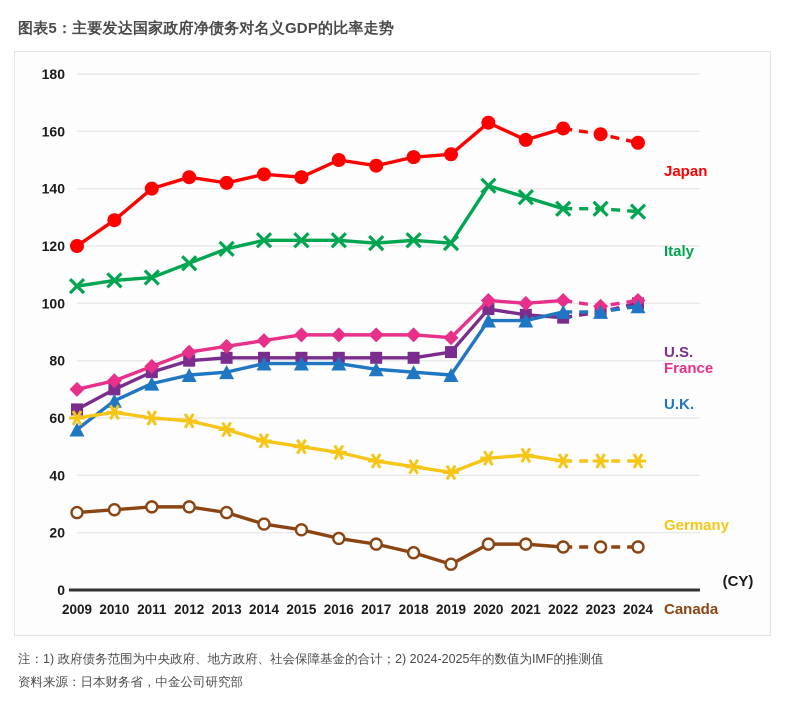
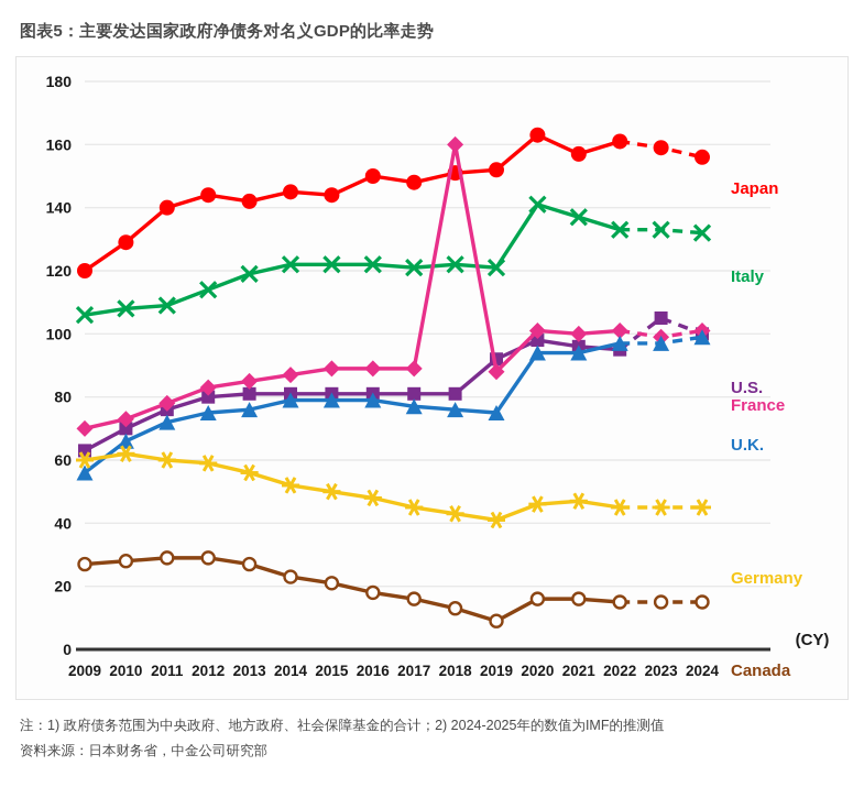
France/2018: 89 -> 160
U.S./2019: 83 -> 92
U.S./2023: 97 -> 105
